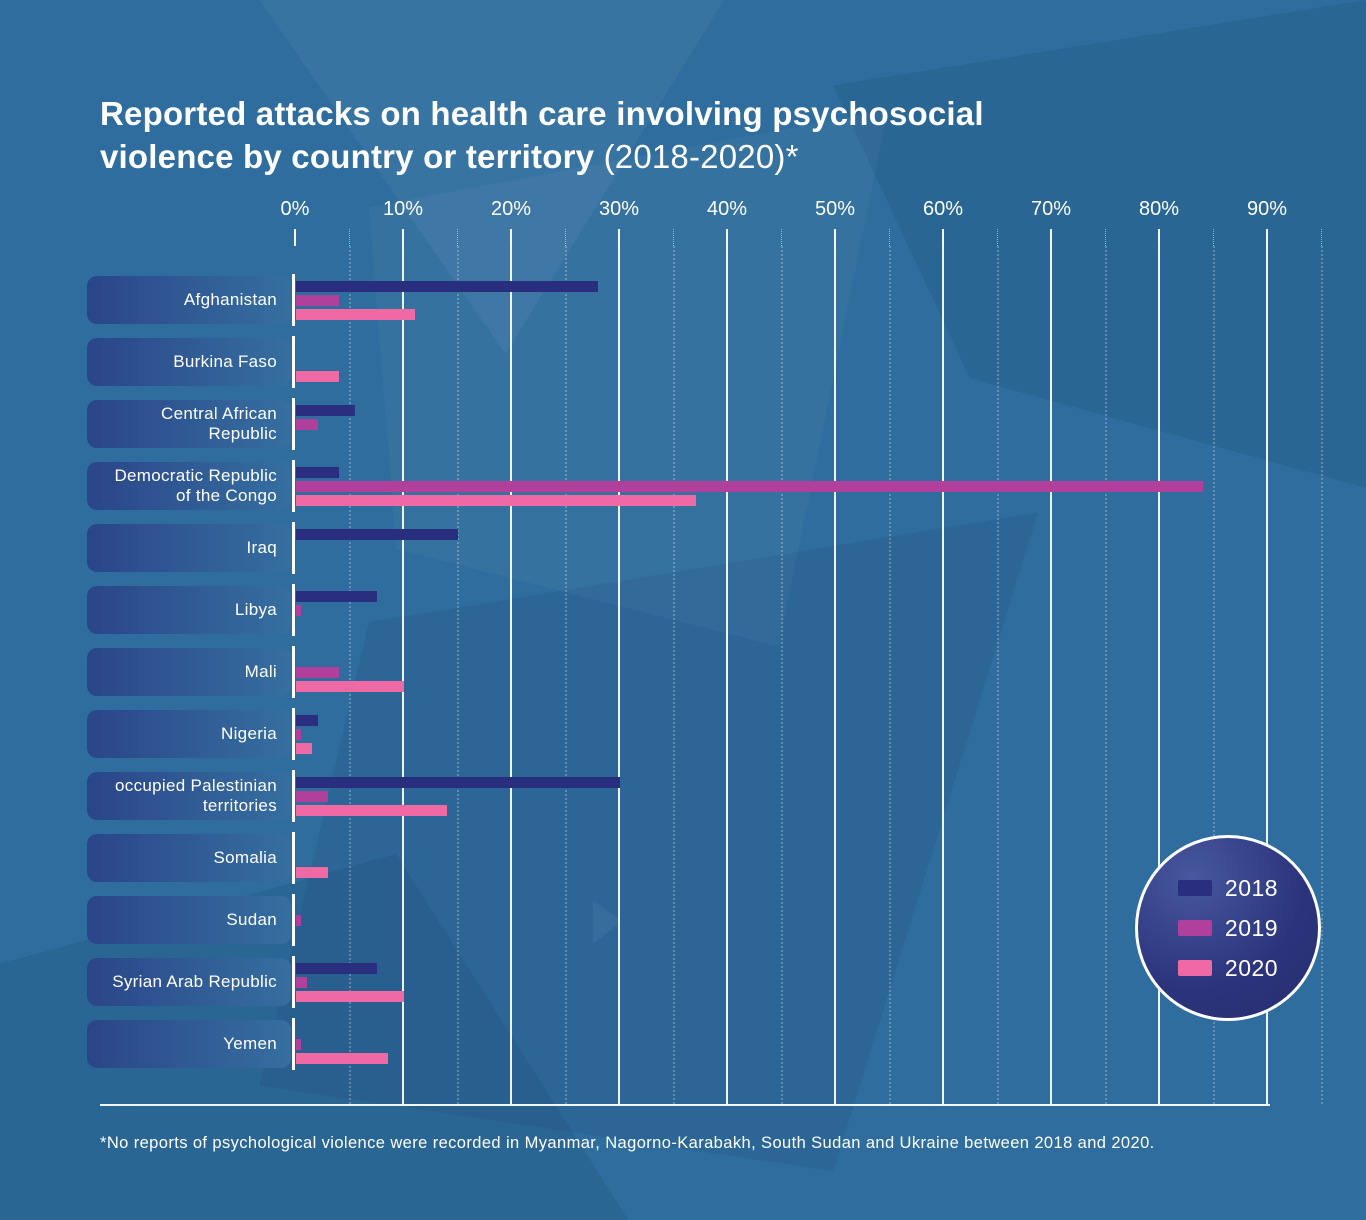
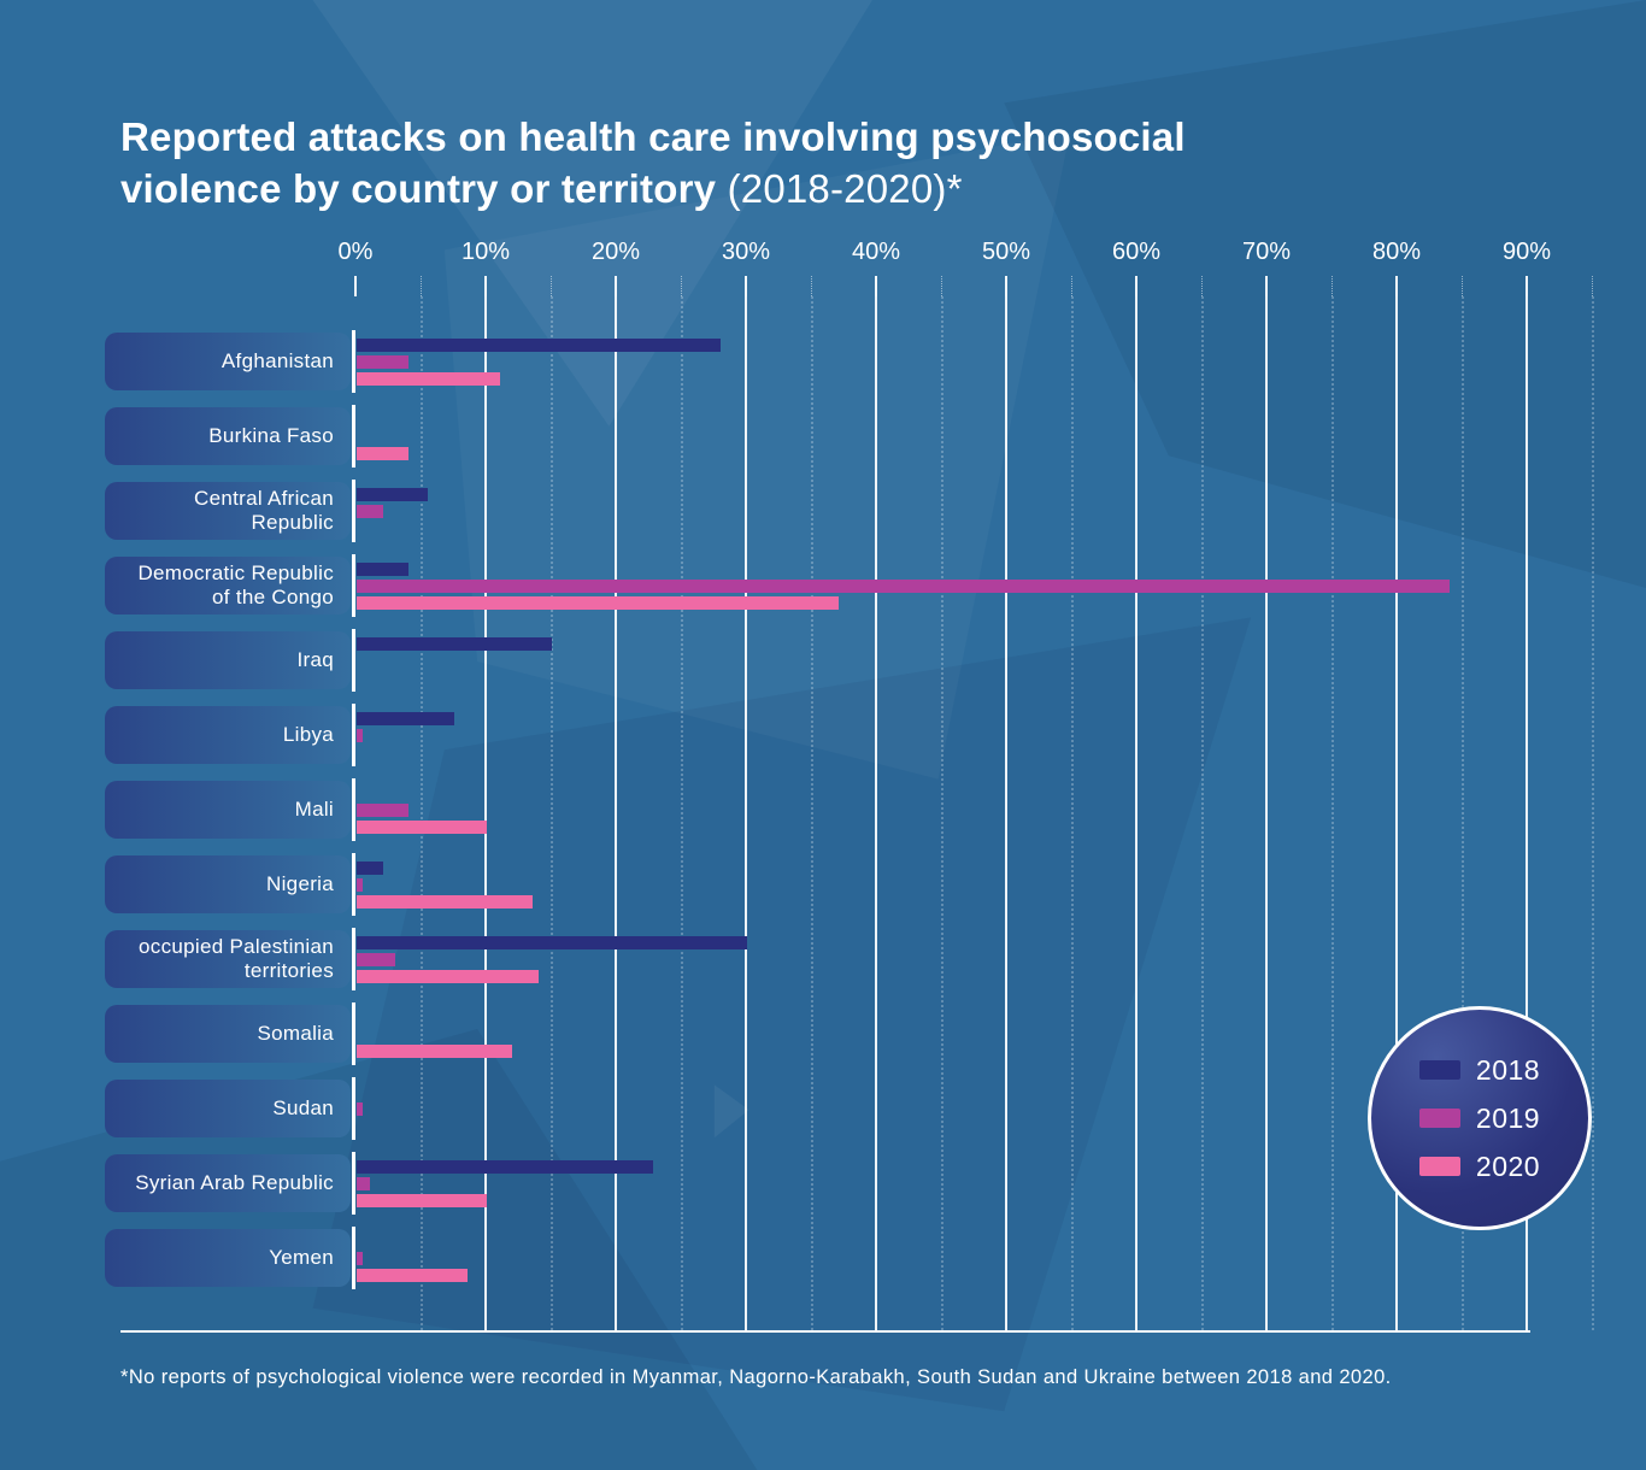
2020/Nigeria: 1.5% -> 13.5%
2020/Somalia: 3.0% -> 11.9%
2018/Syrian Arab Republic: 7.5% -> 22.8%
